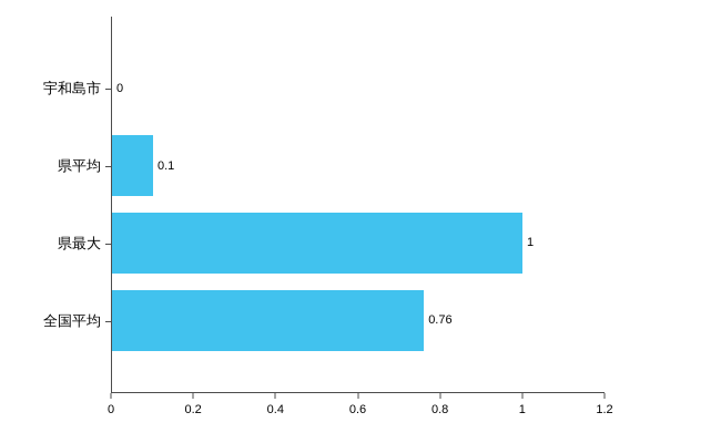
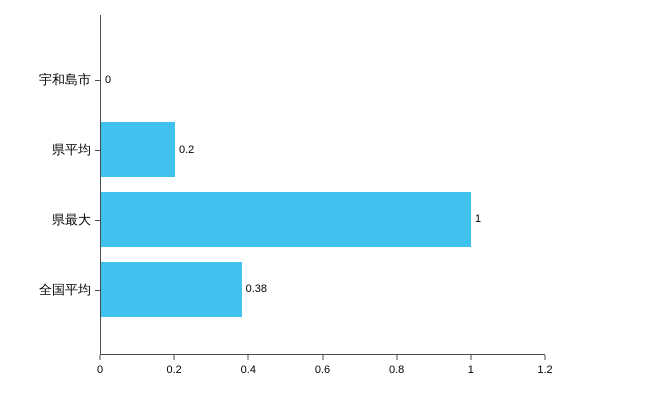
県平均: 0.1 -> 0.2
全国平均: 0.76 -> 0.38
